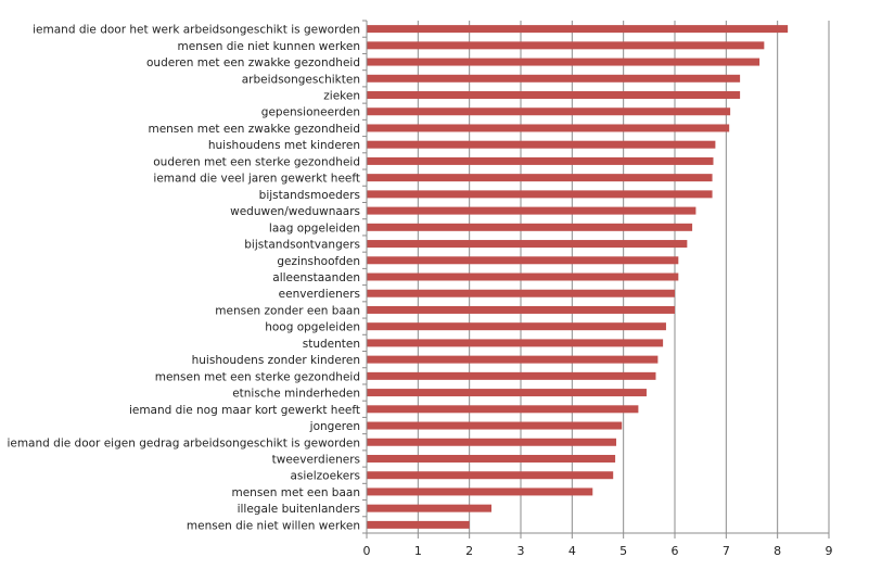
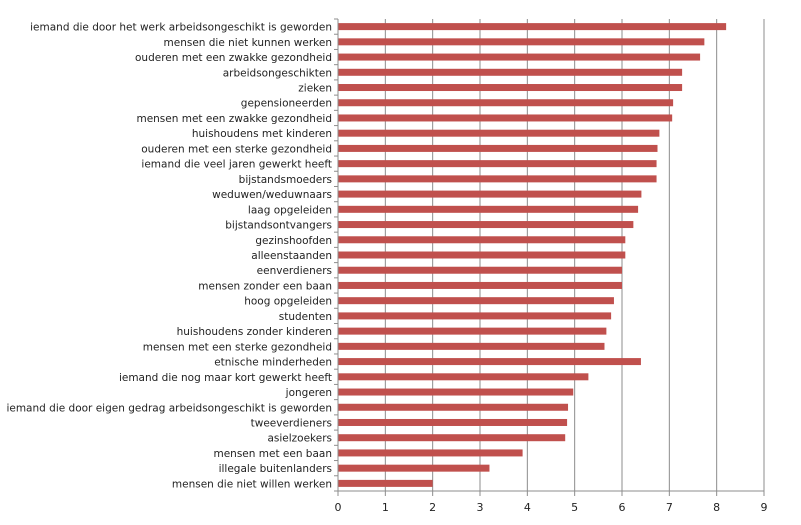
etnische minderheden: 5.5 -> 6.4
mensen met een baan: 4.4 -> 3.9
illegale buitenlanders: 2.4 -> 3.2
